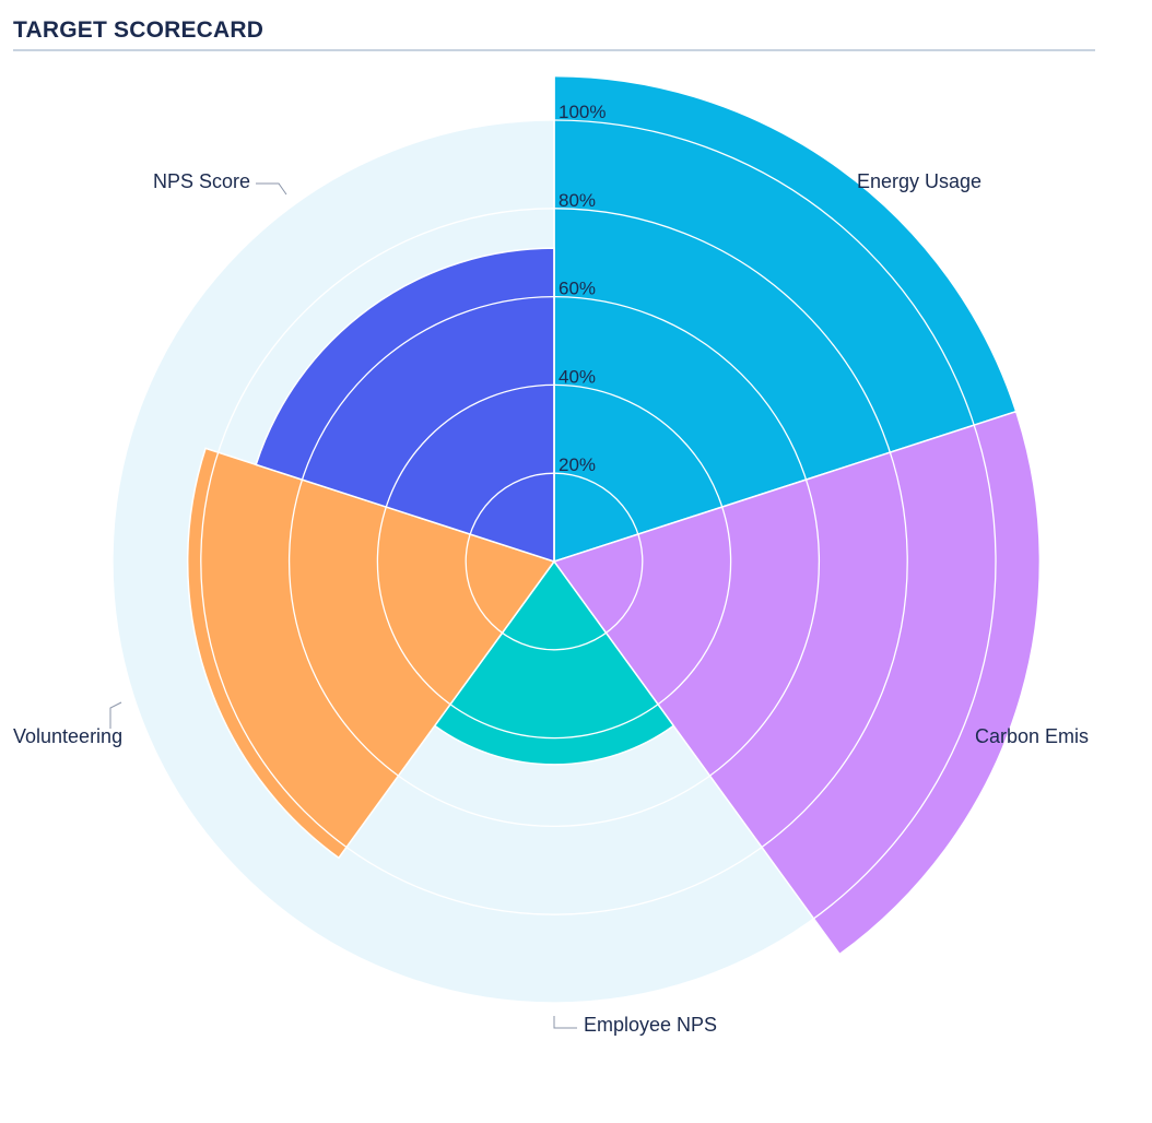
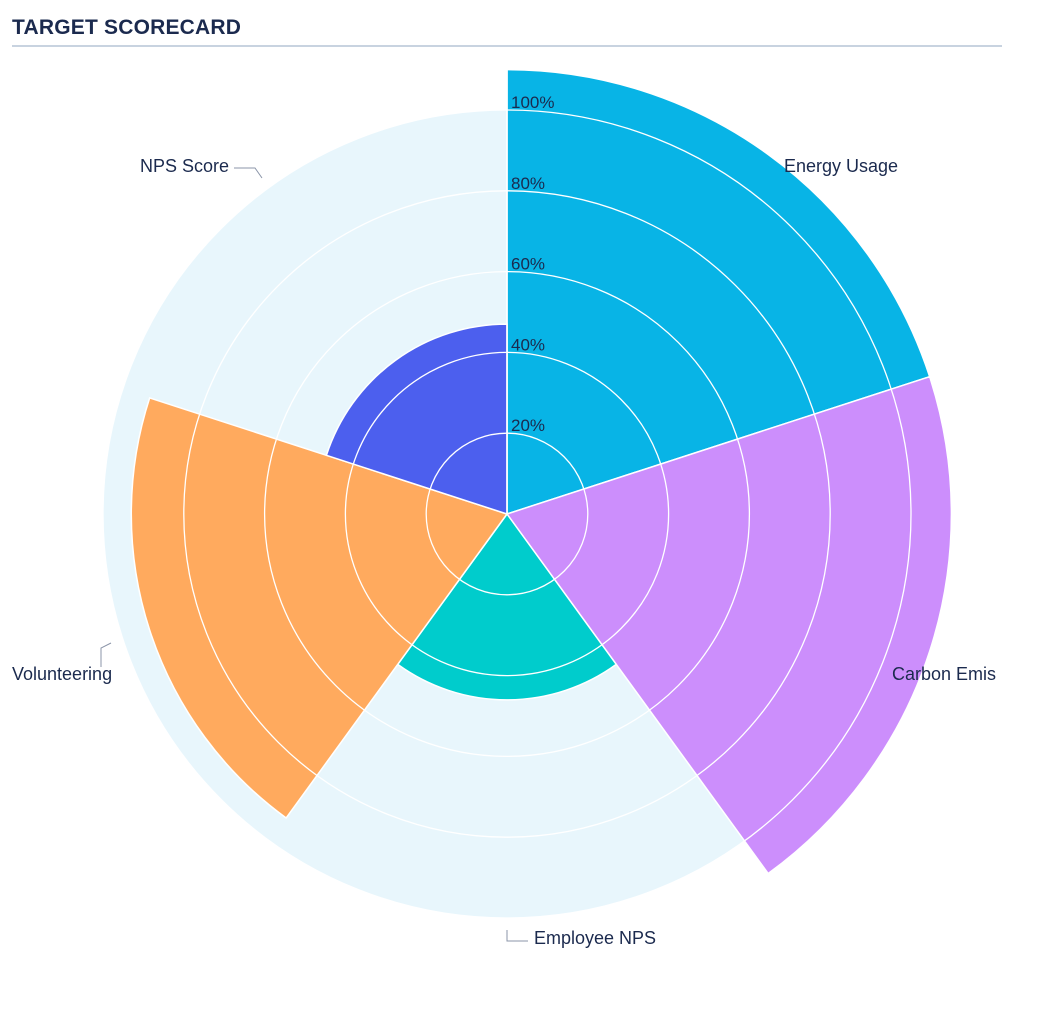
Volunteering: 83% -> 93%
NPS Score: 71% -> 47%
